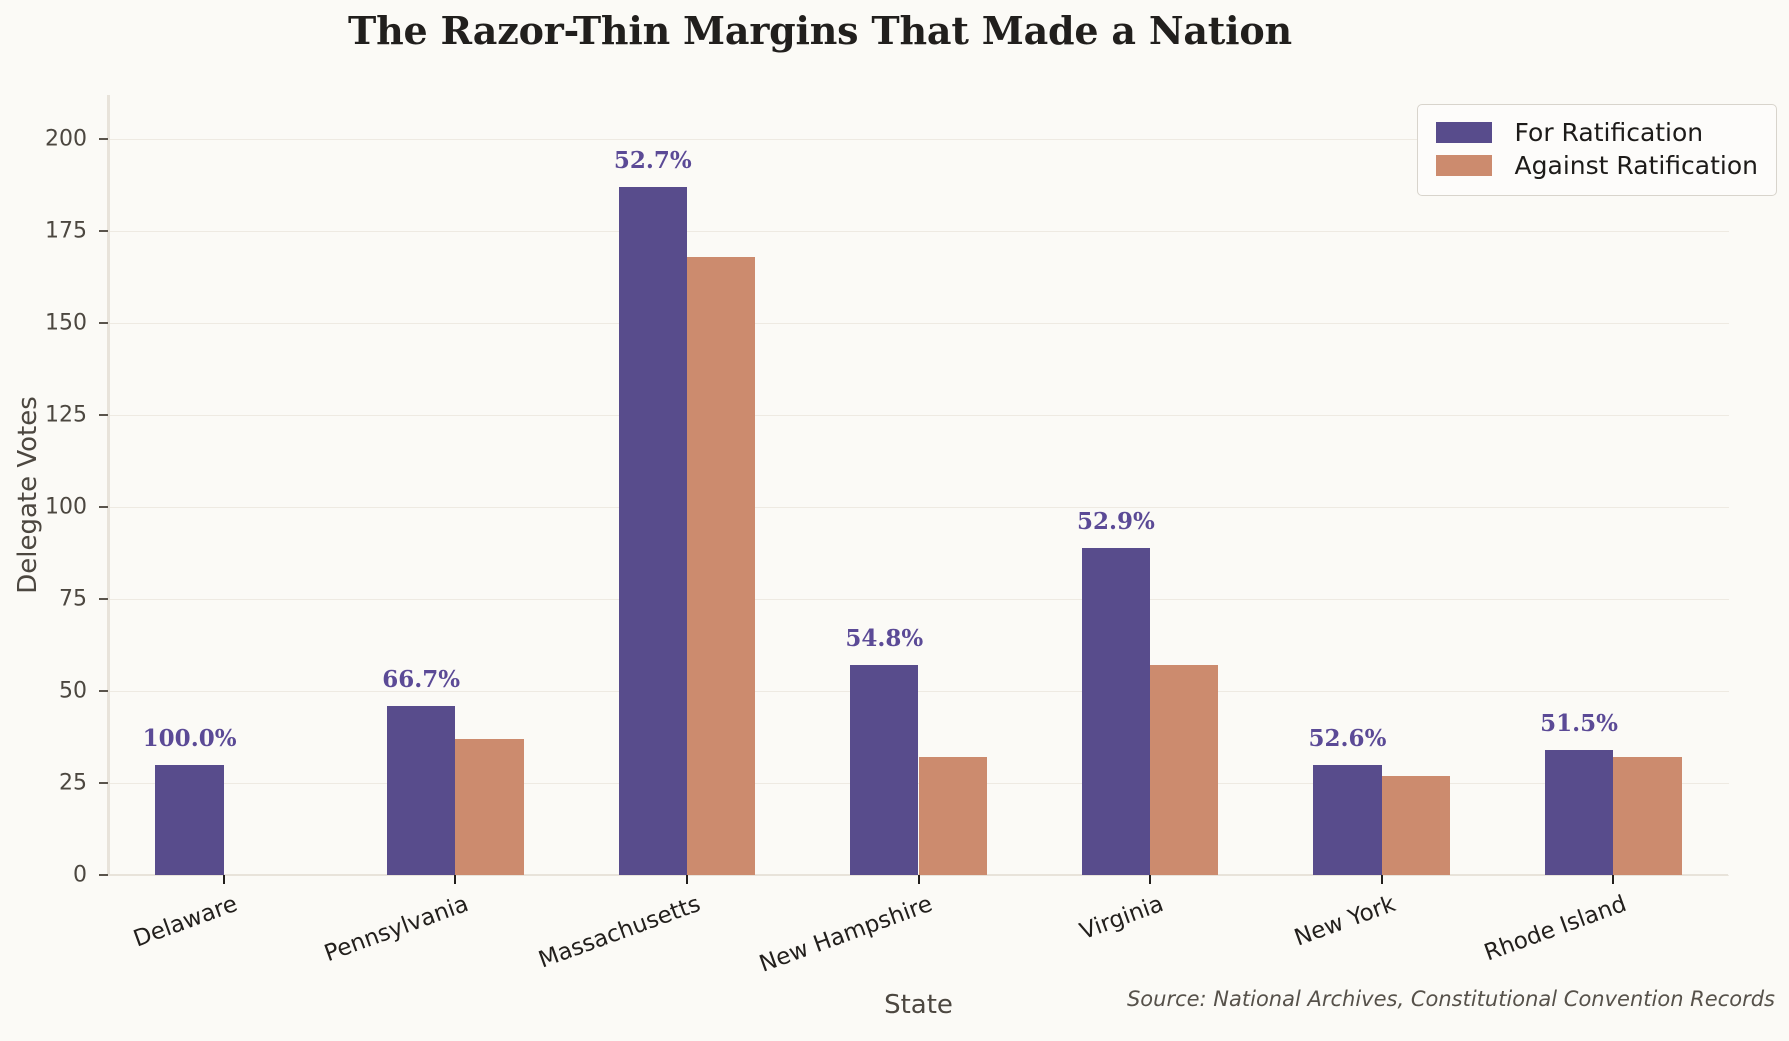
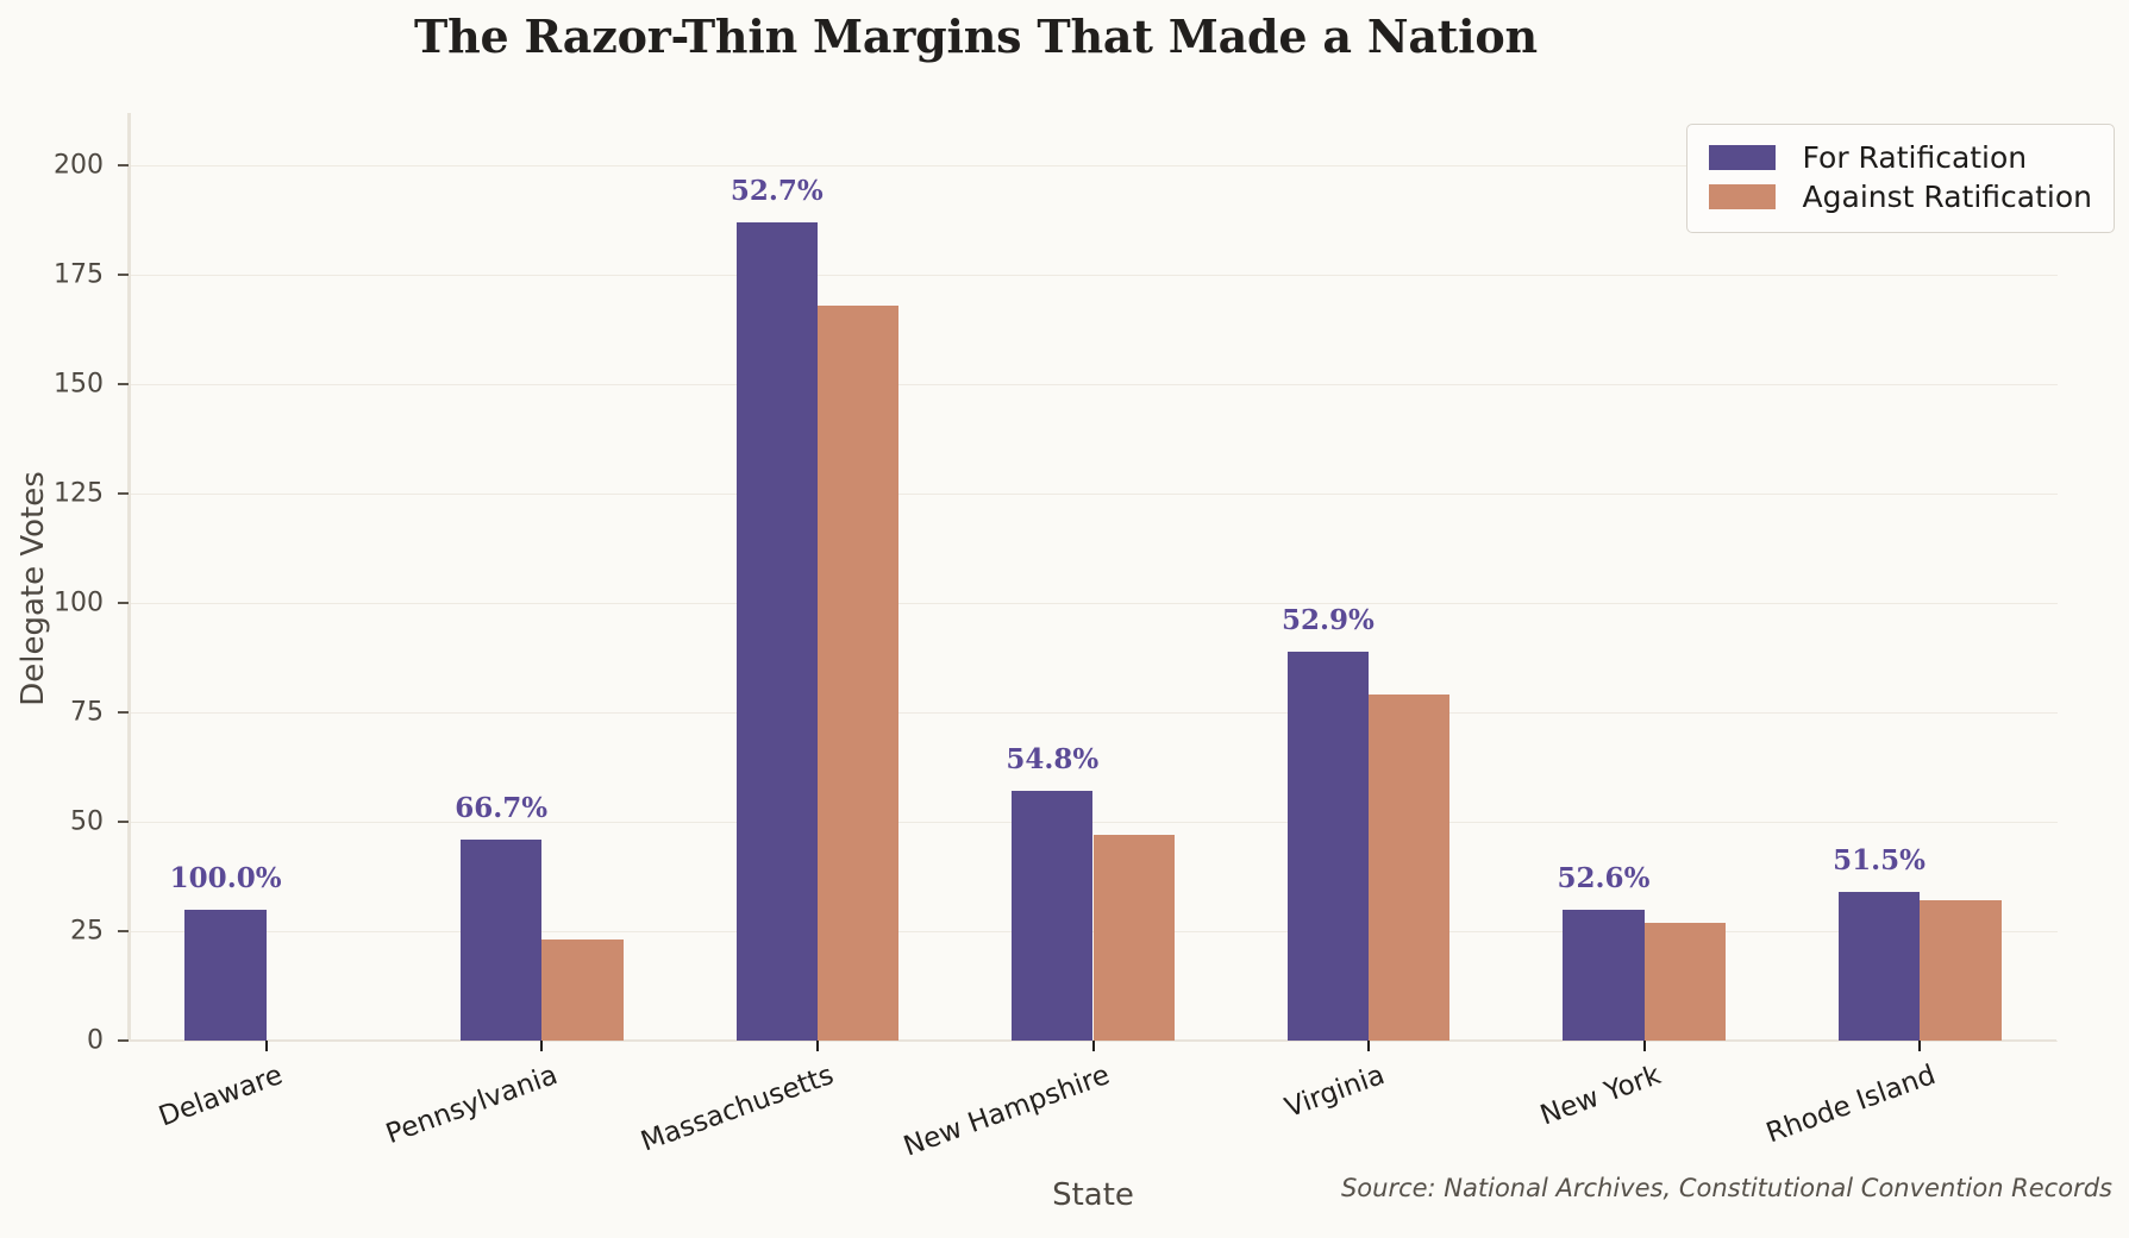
Against Ratification/Pennsylvania: 37 -> 23
Against Ratification/New Hampshire: 32 -> 47
Against Ratification/Virginia: 57 -> 79
